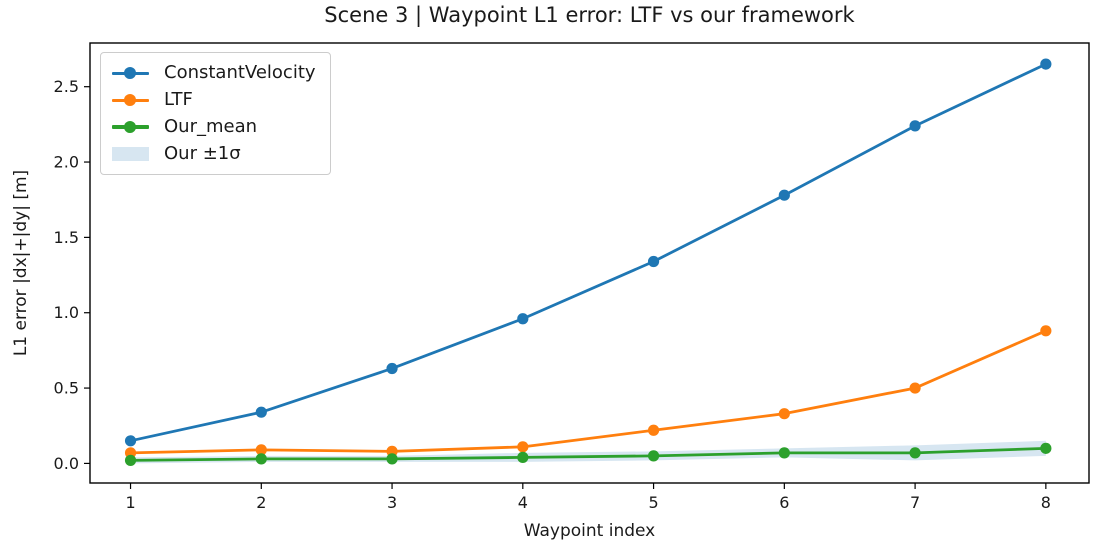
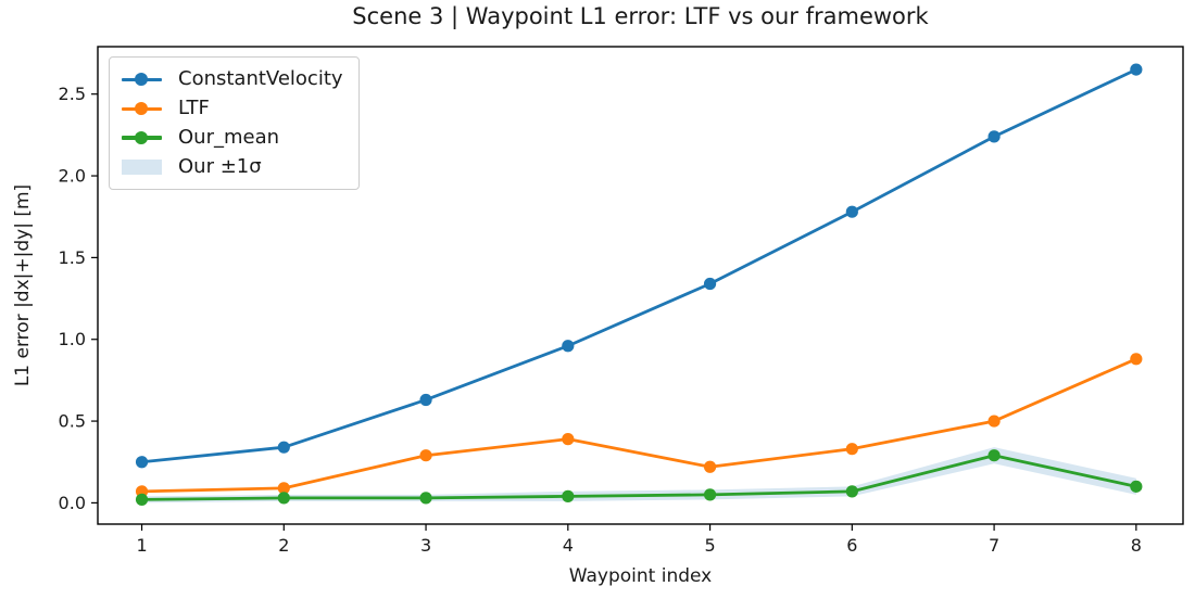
ConstantVelocity/1: 0.15 -> 0.25
LTF/3: 0.08 -> 0.29
LTF/4: 0.11 -> 0.39
Our_mean/7: 0.07 -> 0.29
